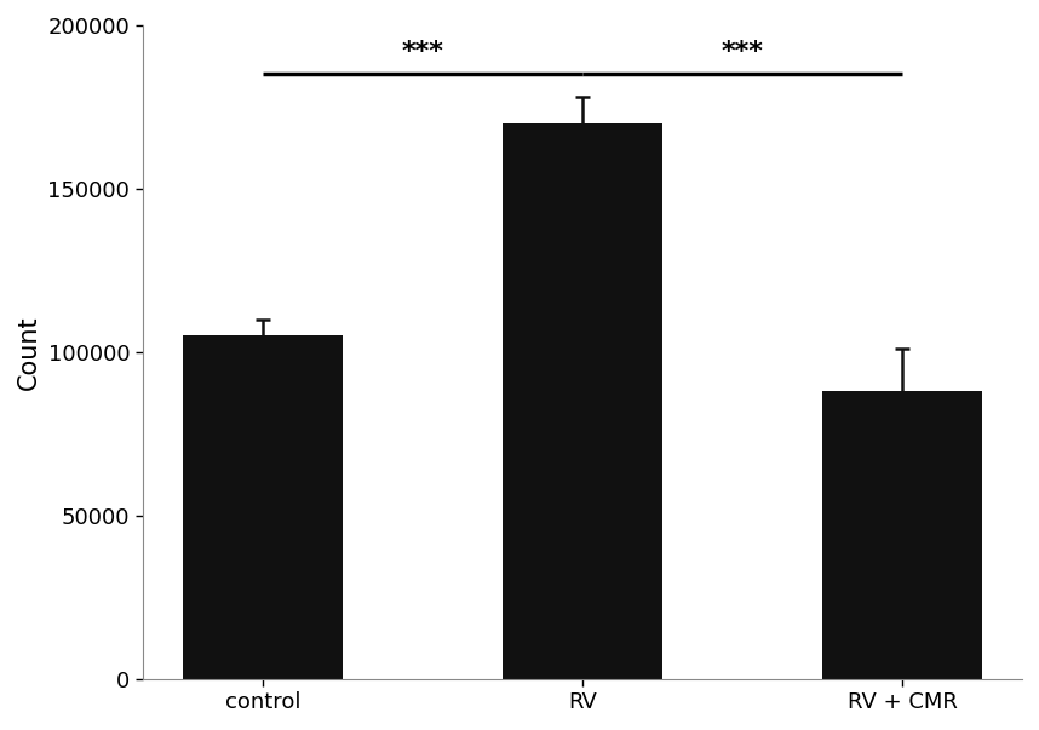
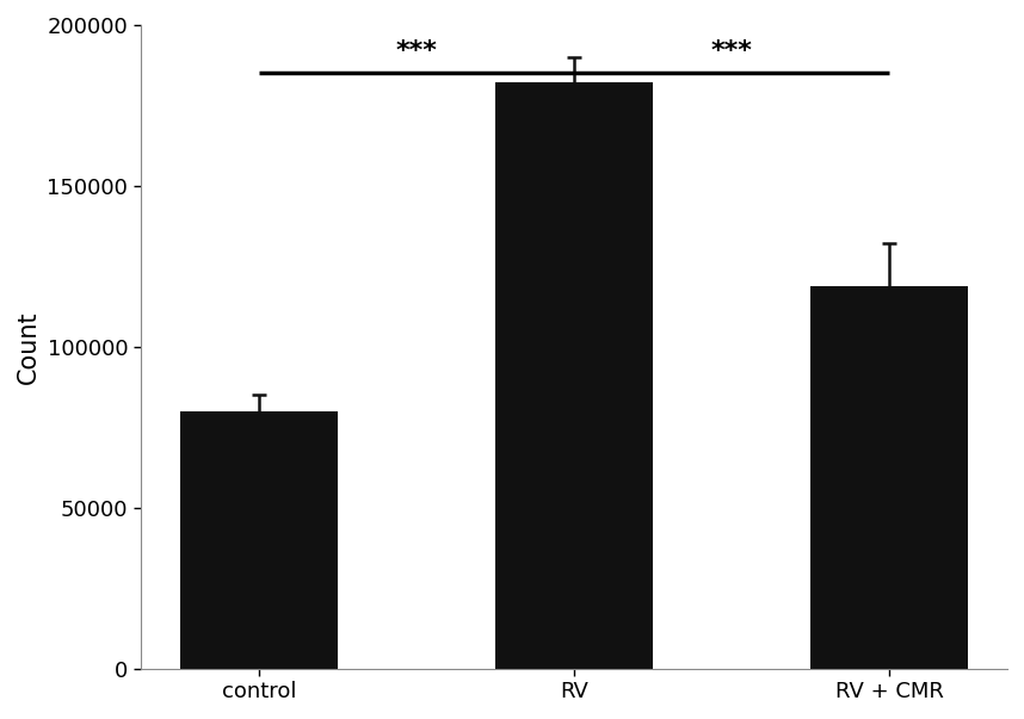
control: 105000 -> 80000
RV: 170000 -> 182000
RV + CMR: 88000 -> 119000
